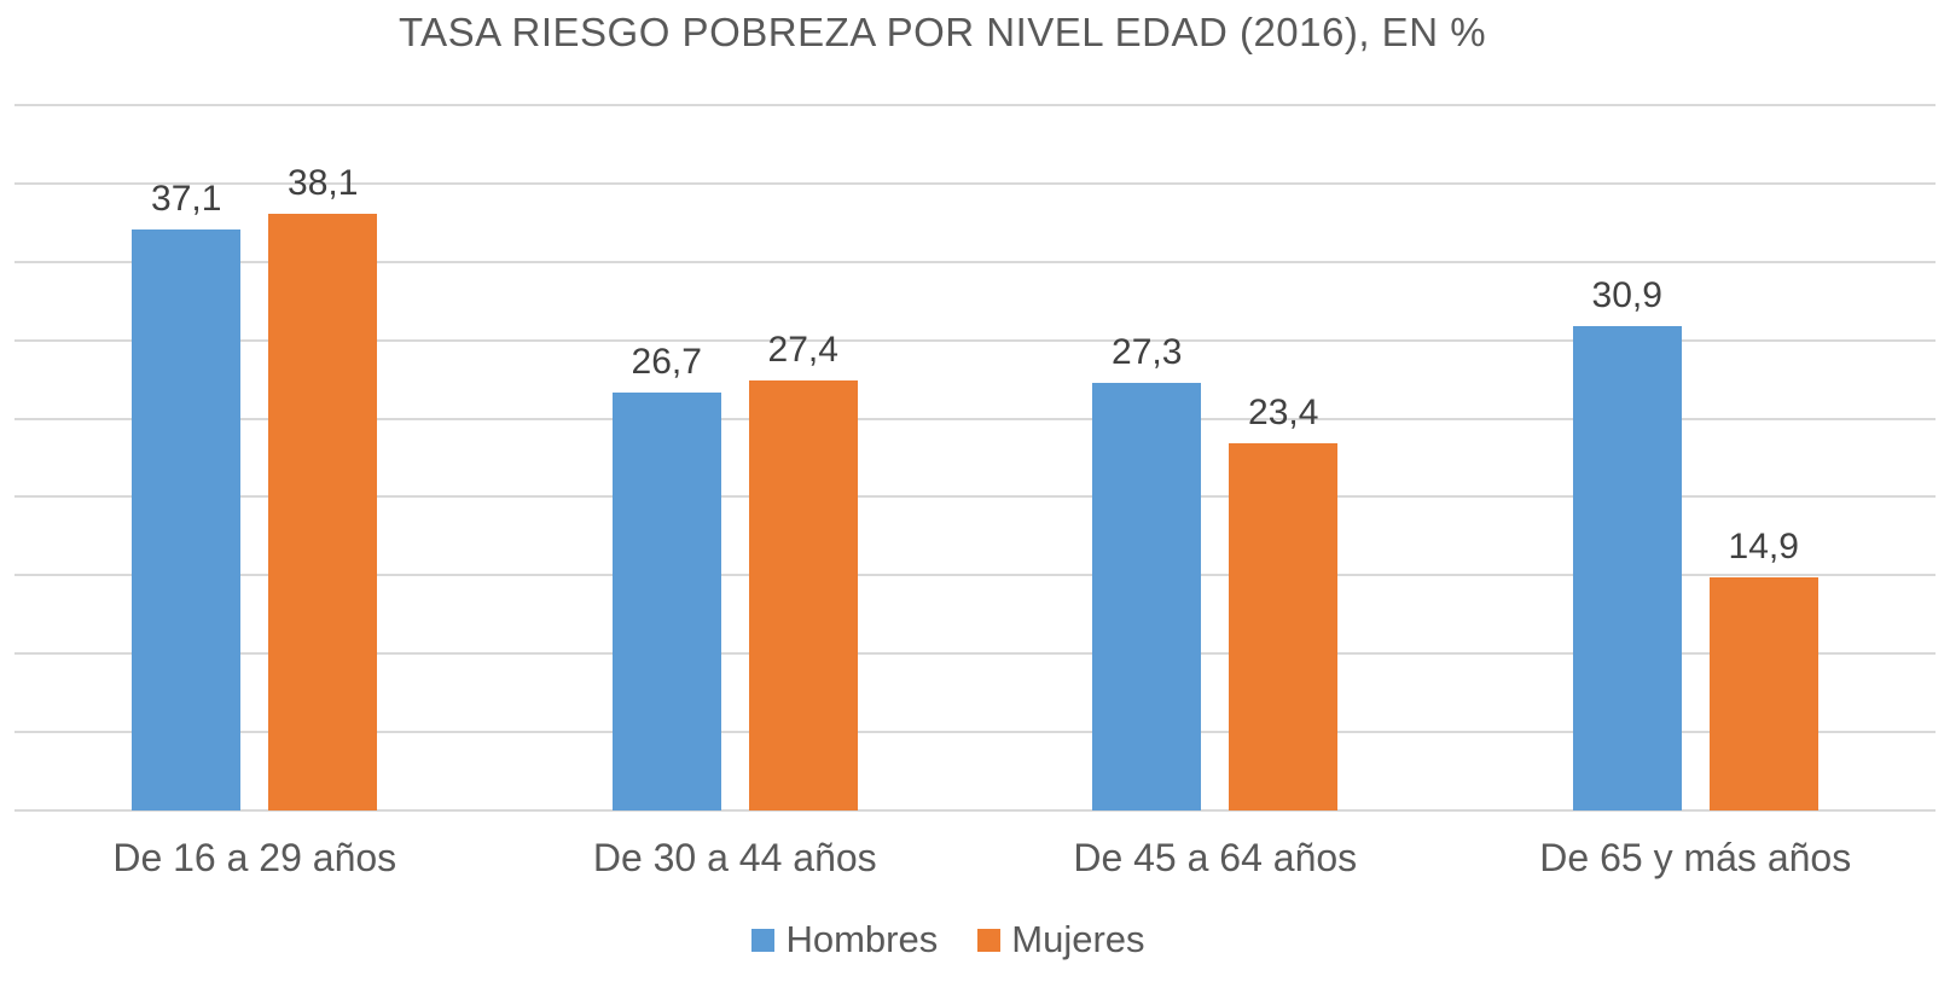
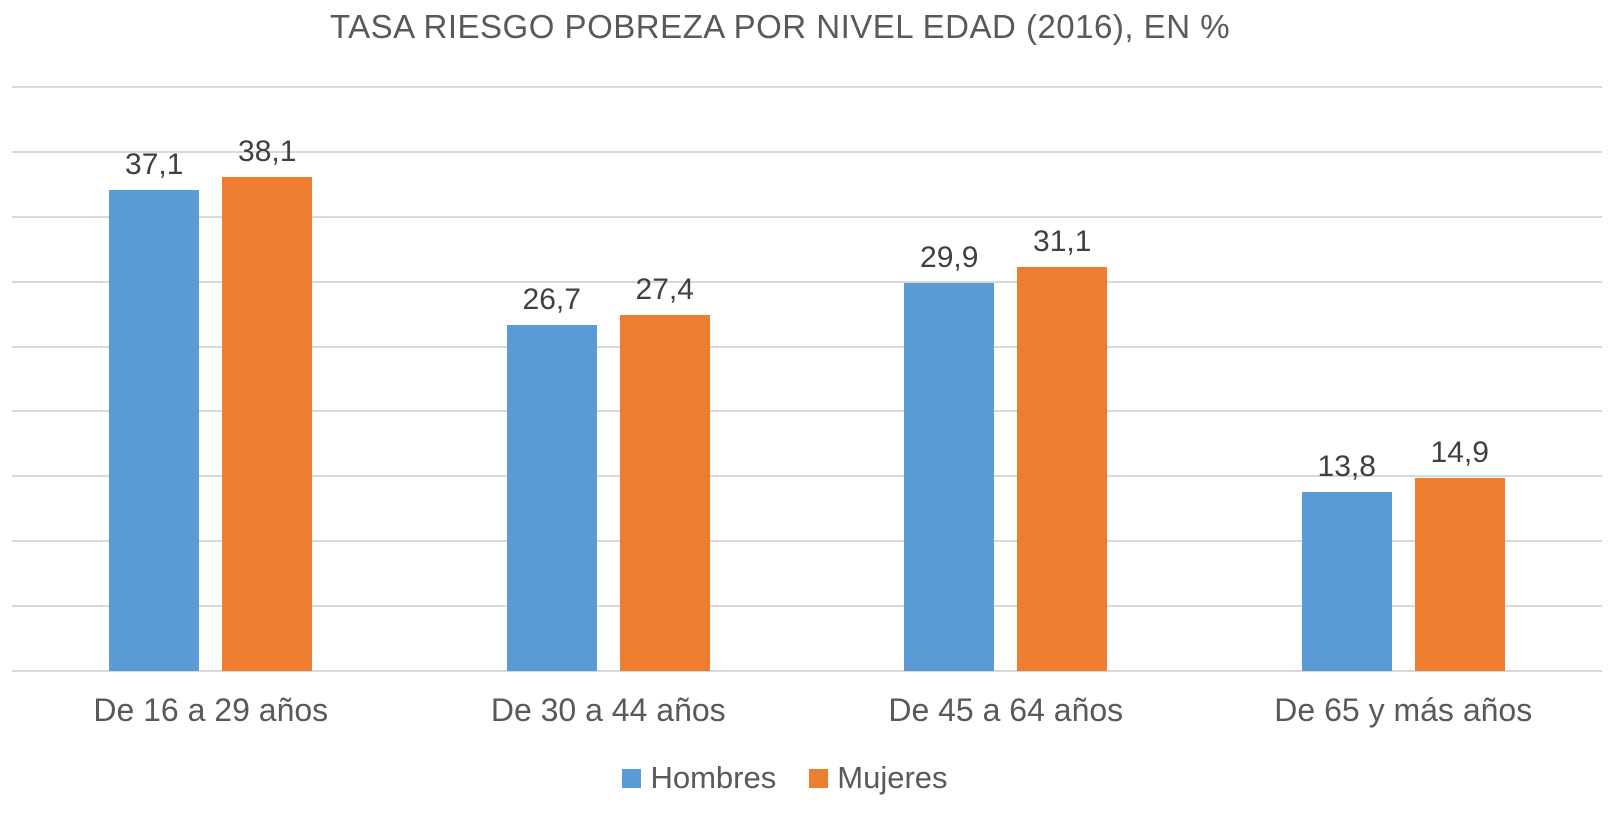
Hombres/De 45 a 64 años: 27,3 -> 29,9
Mujeres/De 45 a 64 años: 23,4 -> 31,1
Hombres/De 65 y más años: 30,9 -> 13,8
